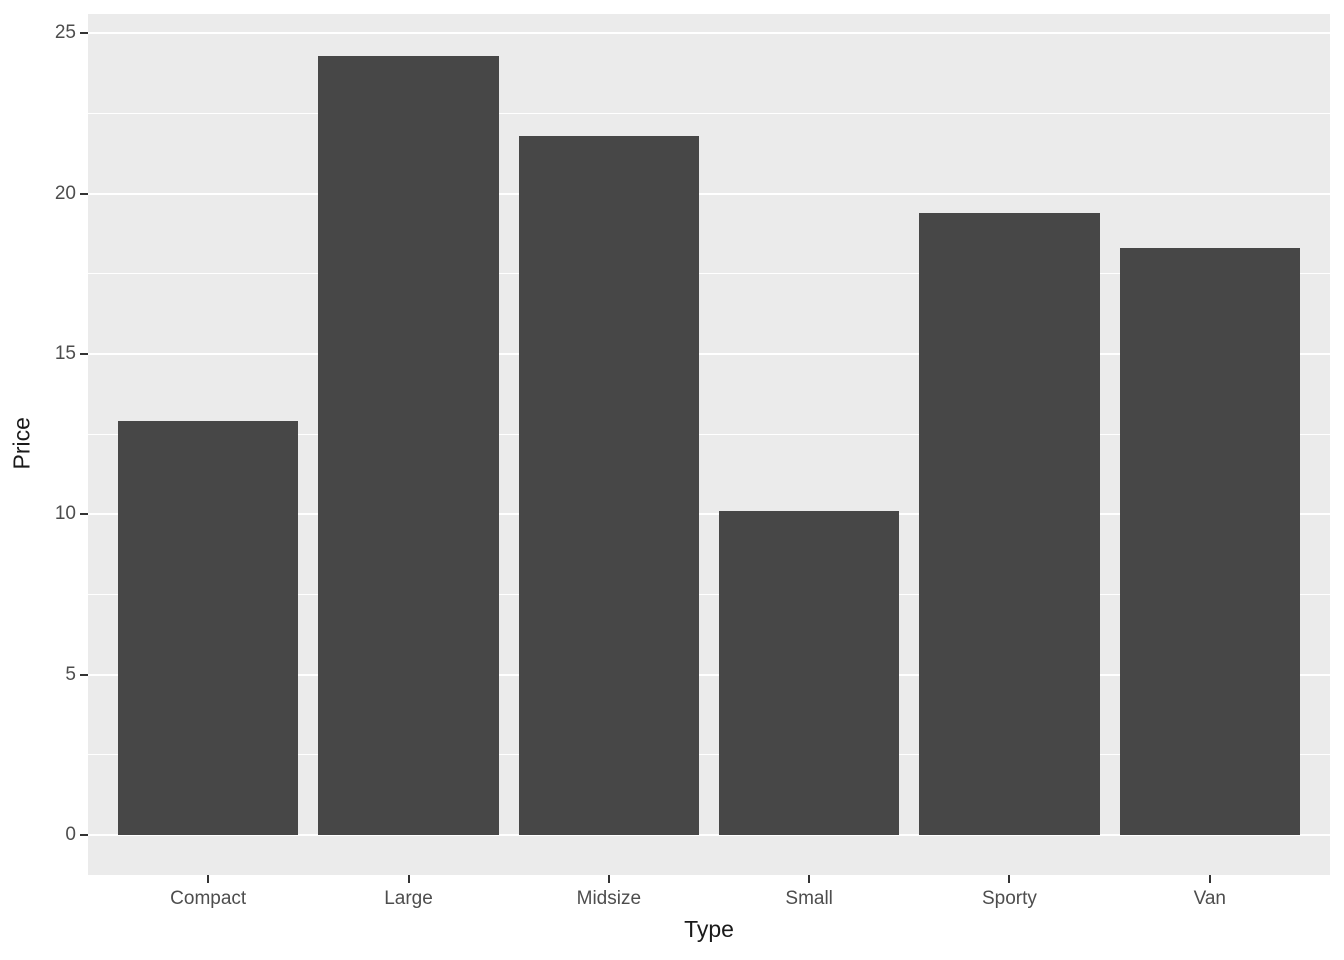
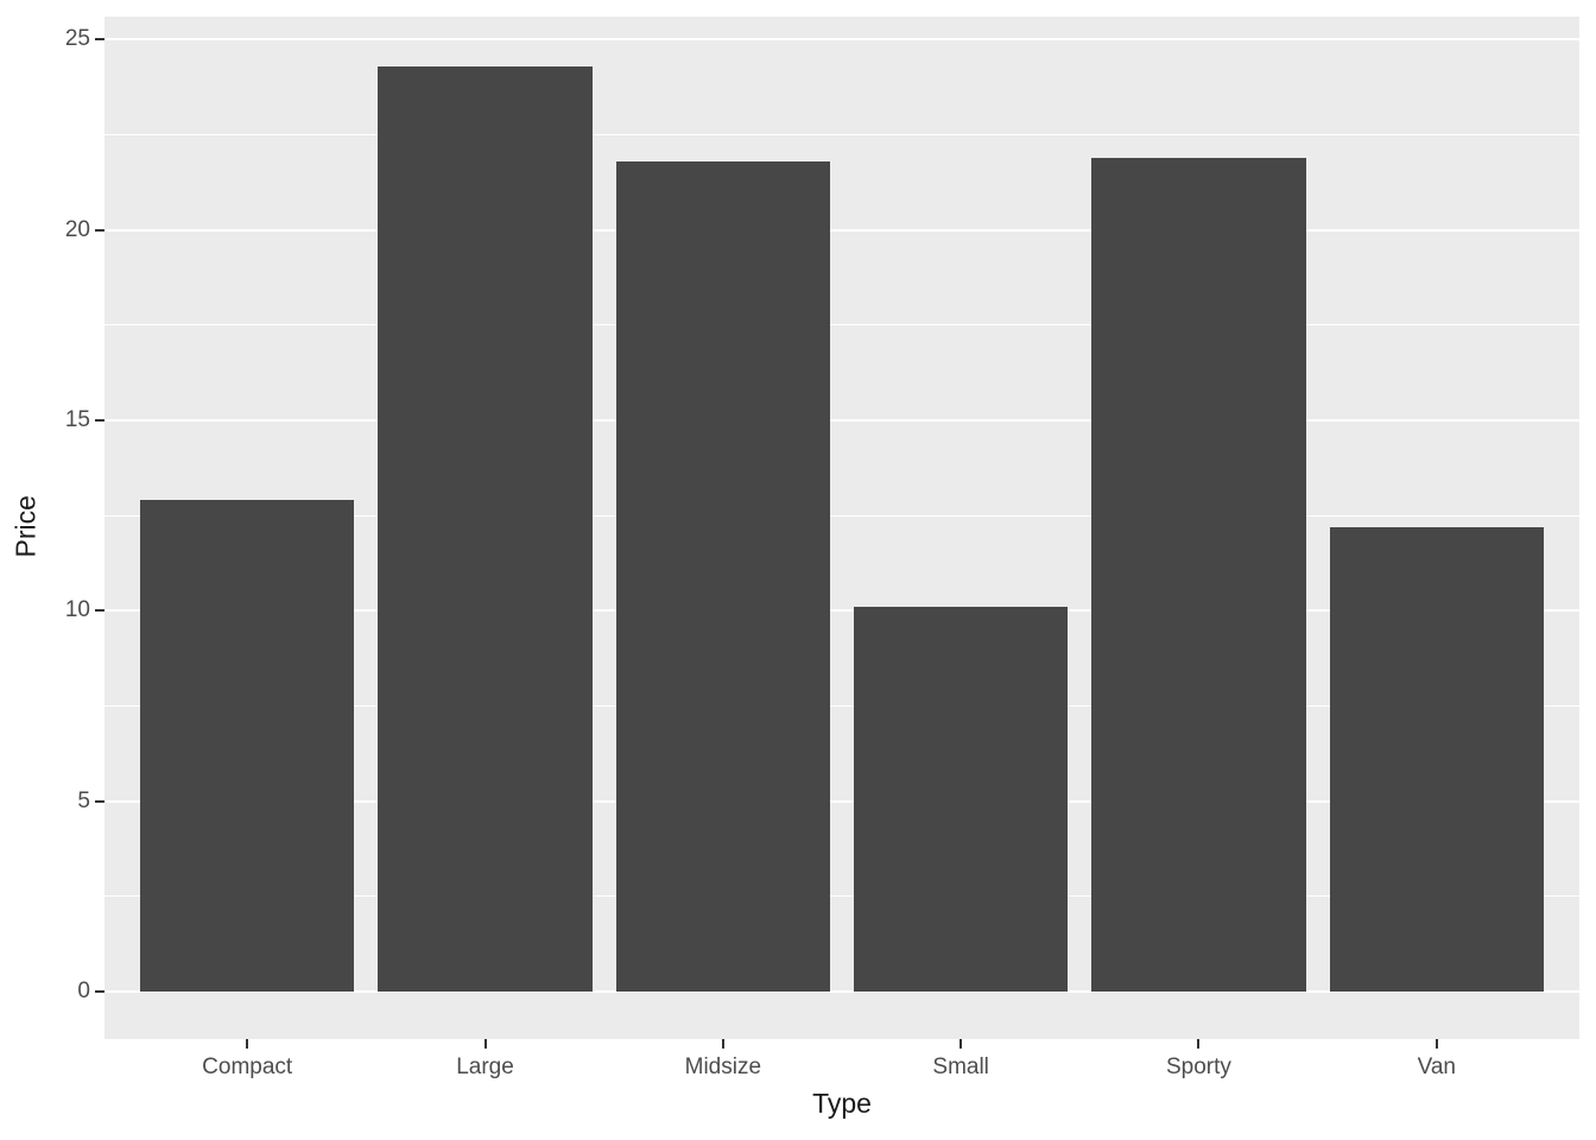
Sporty: 19.4 -> 21.9
Van: 18.3 -> 12.2
